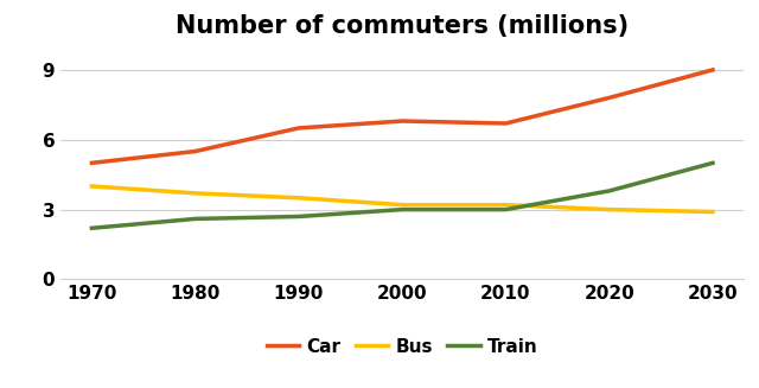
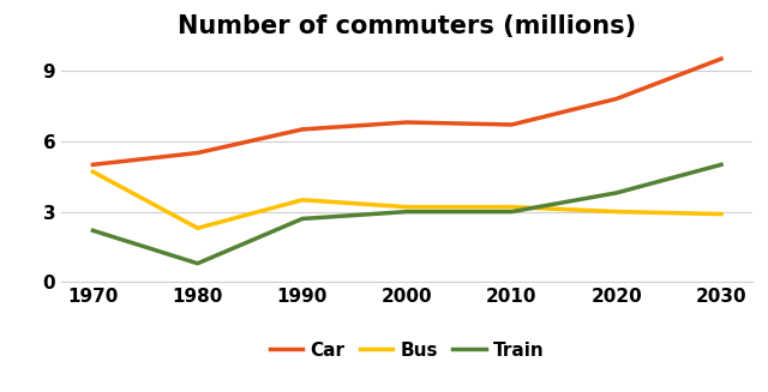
Bus/1970: 4.0 -> 4.7
Bus/1980: 3.7 -> 2.3
Train/1980: 2.6 -> 0.8
Car/2030: 9.0 -> 9.5
